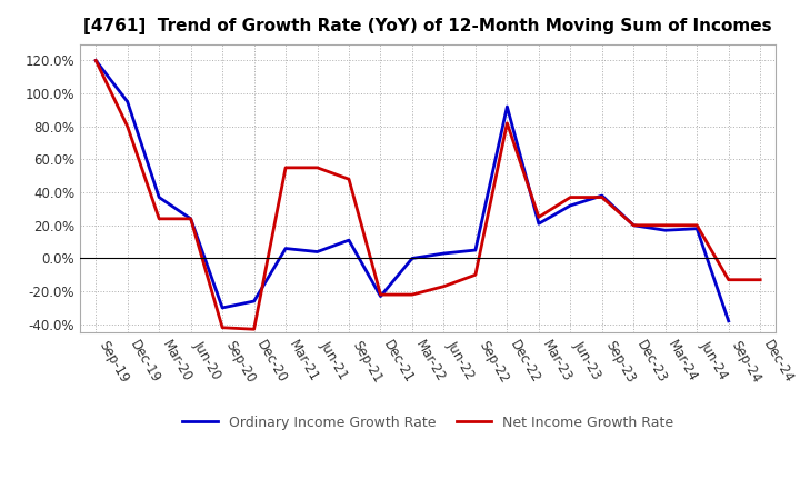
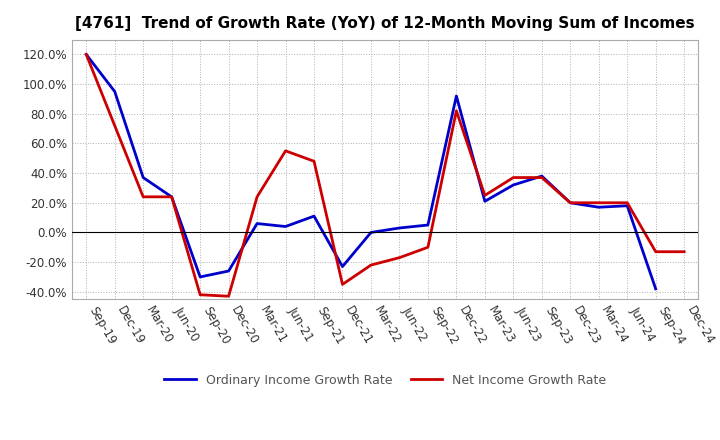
Net Income Growth Rate/Dec-19: 80% -> 72%
Net Income Growth Rate/Mar-21: 55% -> 24%
Net Income Growth Rate/Dec-21: -22% -> -35%
